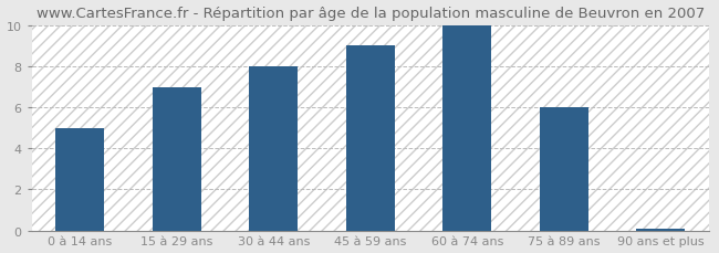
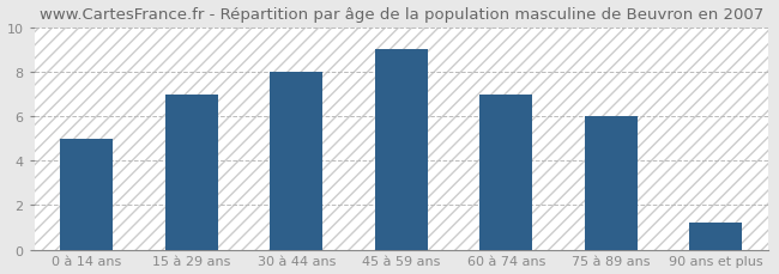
60 à 74 ans: 10.0 -> 7.0
90 ans et plus: 0.1 -> 1.2
